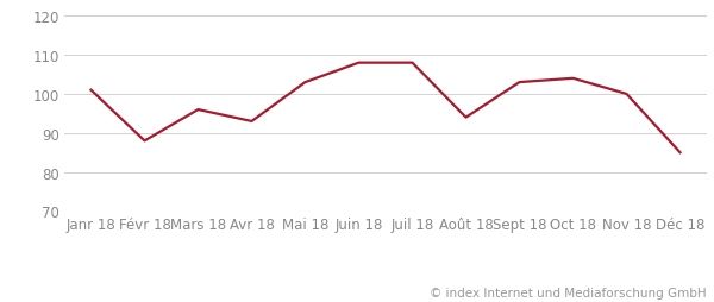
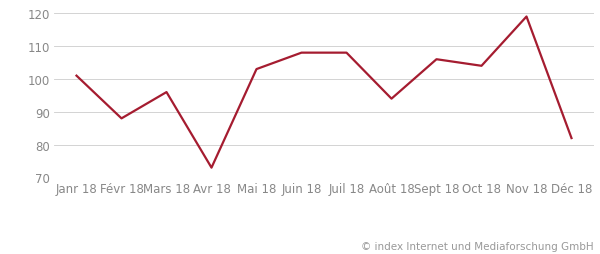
Avr 18: 93 -> 73
Sept 18: 103 -> 106
Nov 18: 100 -> 119
Déc 18: 85 -> 82
